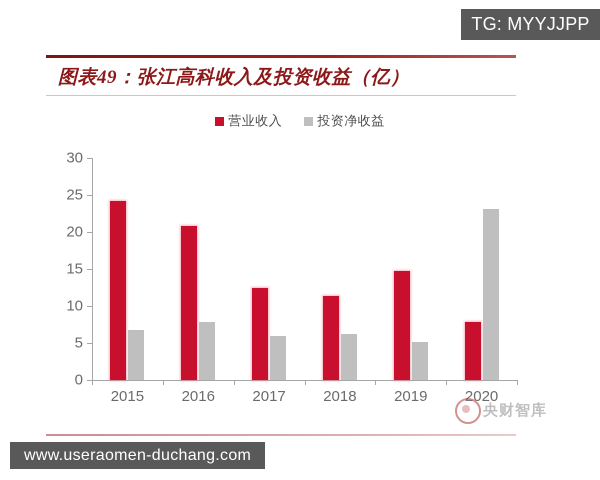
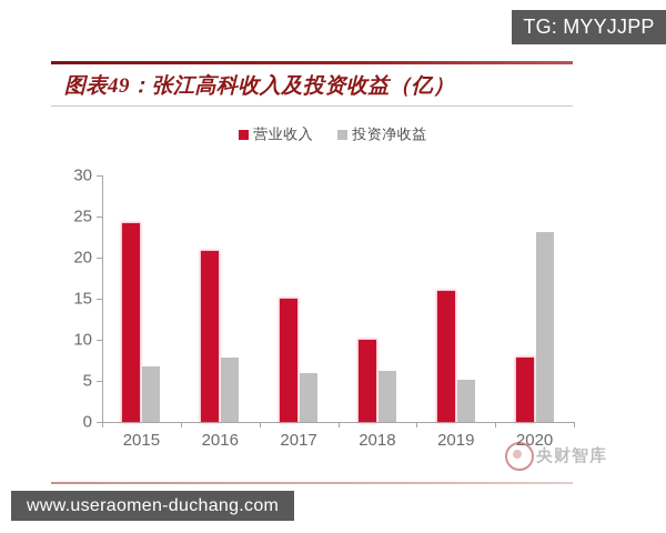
营业收入/2017: 12 -> 15
营业收入/2018: 11 -> 10
营业收入/2019: 15 -> 16
